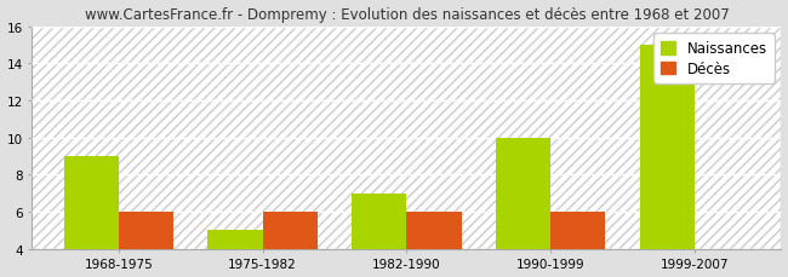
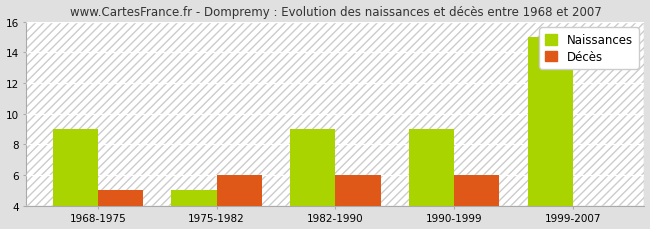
Décès/1968-1975: 6 -> 5
Naissances/1982-1990: 7 -> 9
Naissances/1990-1999: 10 -> 9
